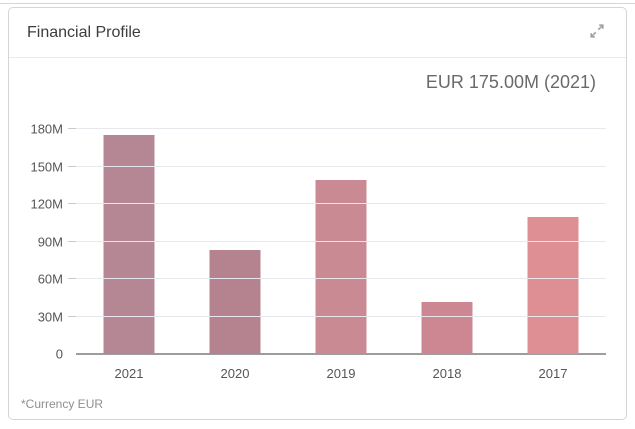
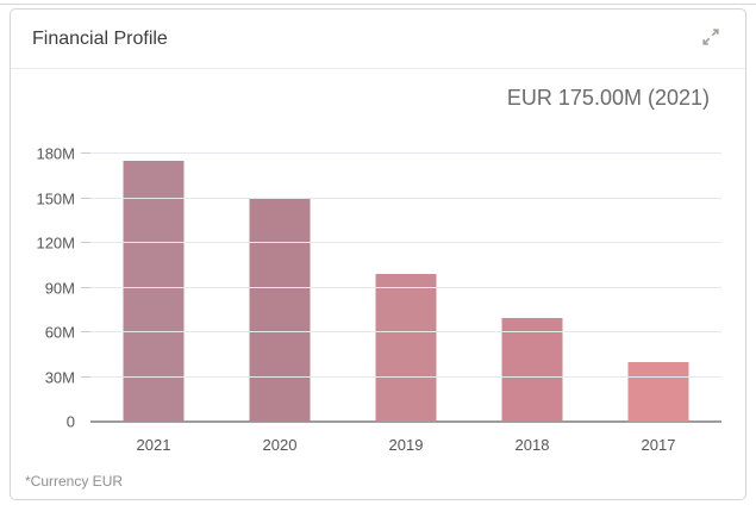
2020: 83M -> 150M
2019: 139M -> 99M
2018: 42M -> 70M
2017: 110M -> 40M
